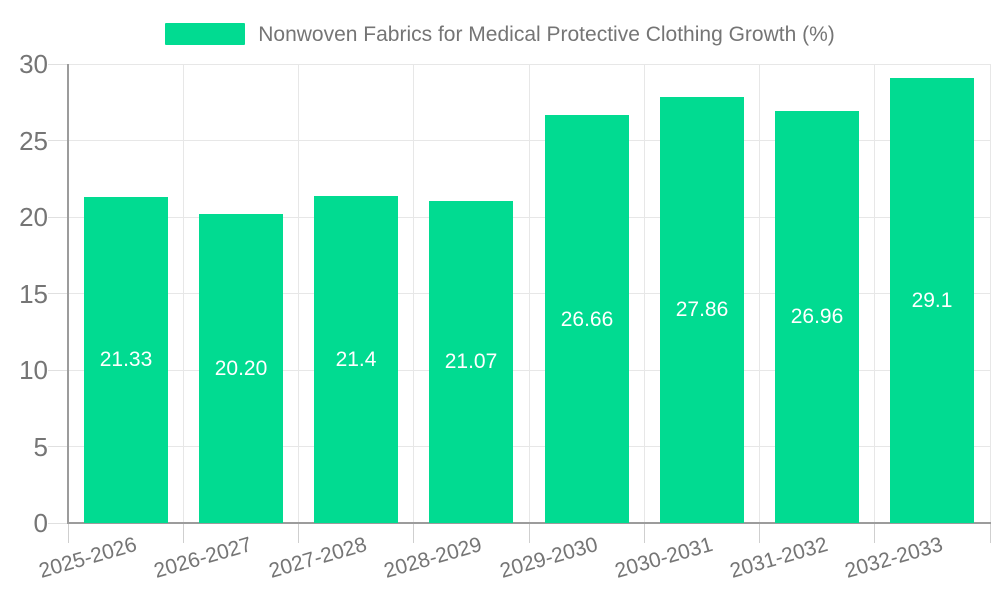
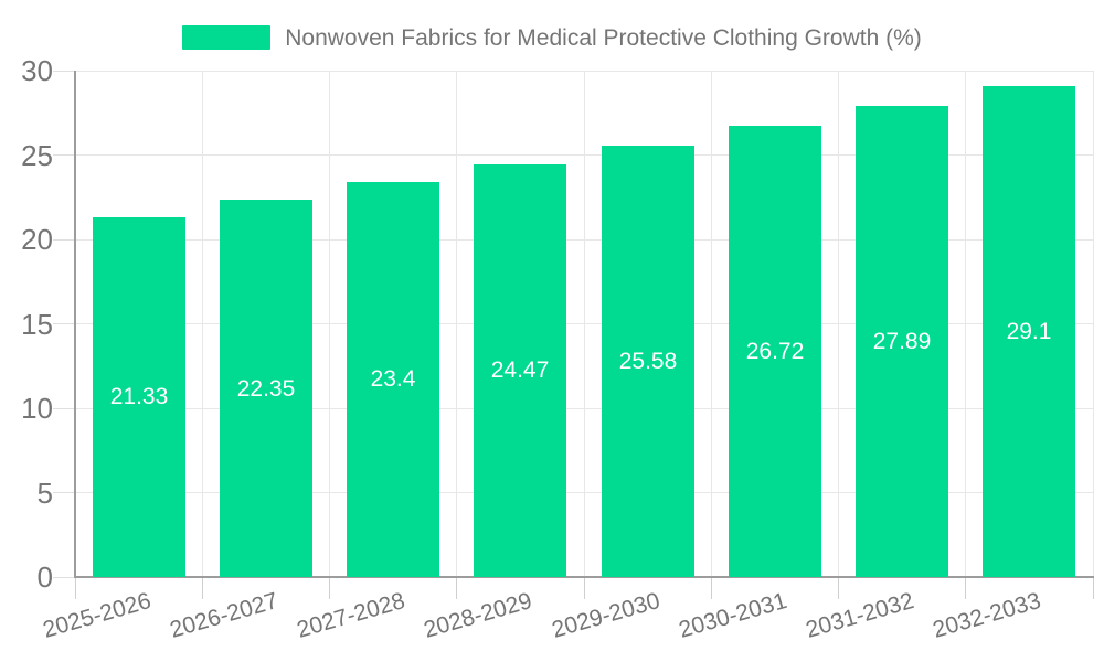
2026-2027: 20.20 -> 22.35
2027-2028: 21.4 -> 23.4
2028-2029: 21.07 -> 24.47
2029-2030: 26.66 -> 25.58
2030-2031: 27.86 -> 26.72
2031-2032: 26.96 -> 27.89
